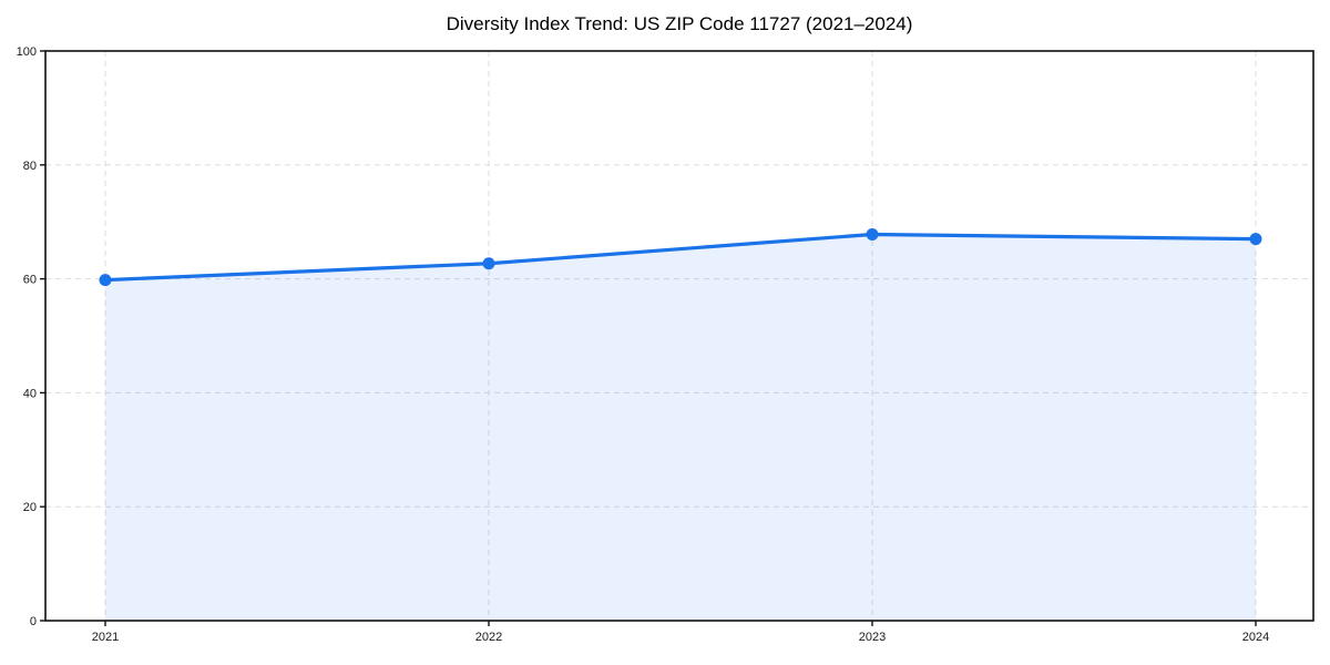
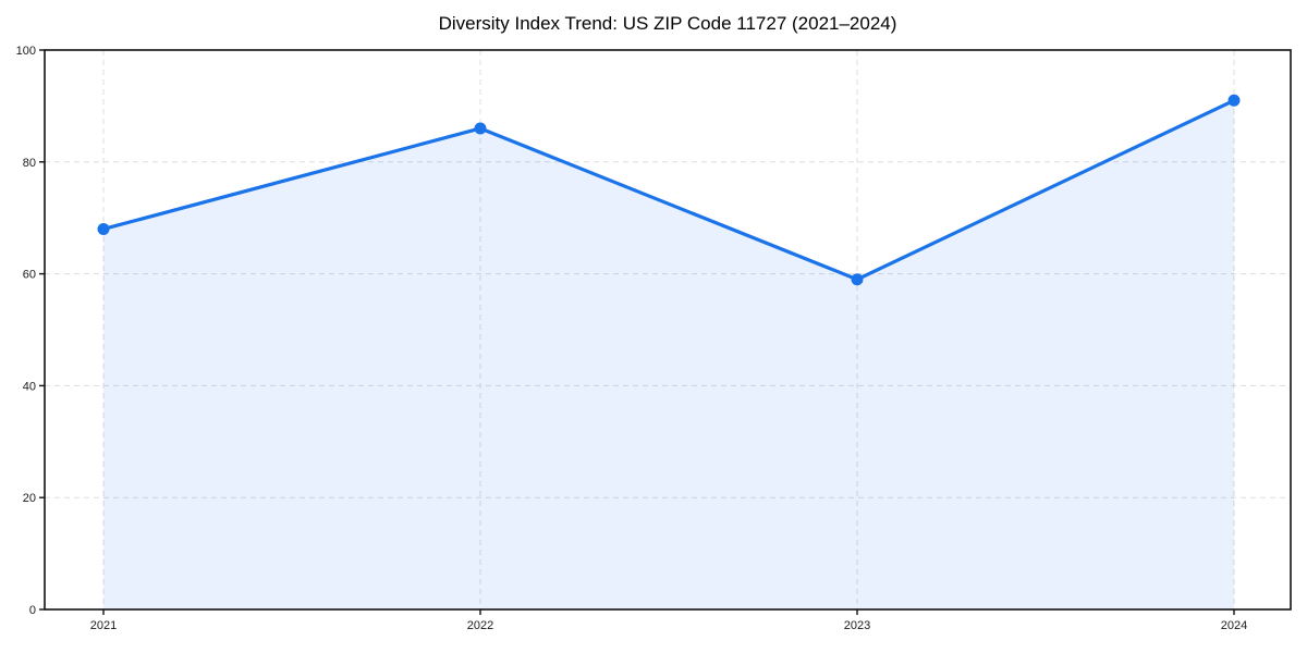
2021: 60 -> 68
2022: 63 -> 86
2023: 68 -> 59
2024: 67 -> 91
